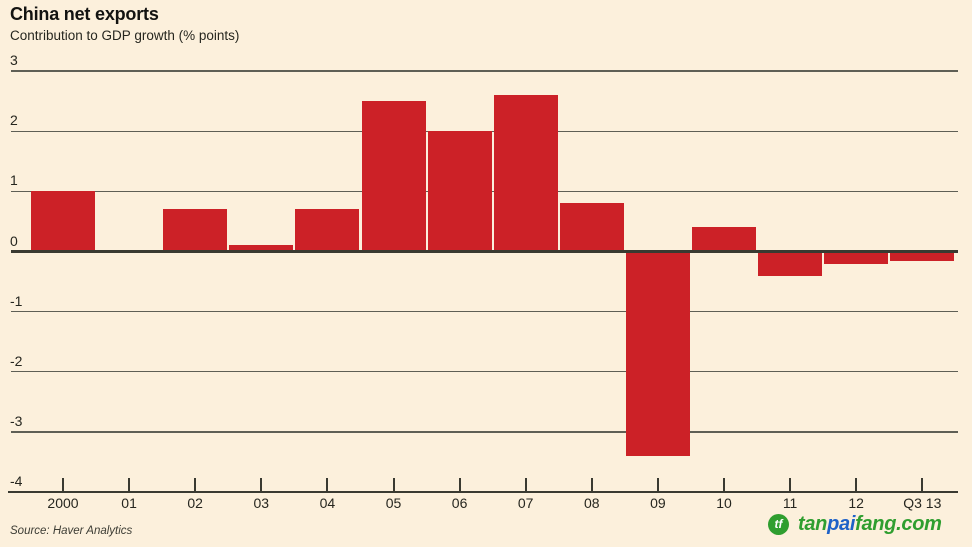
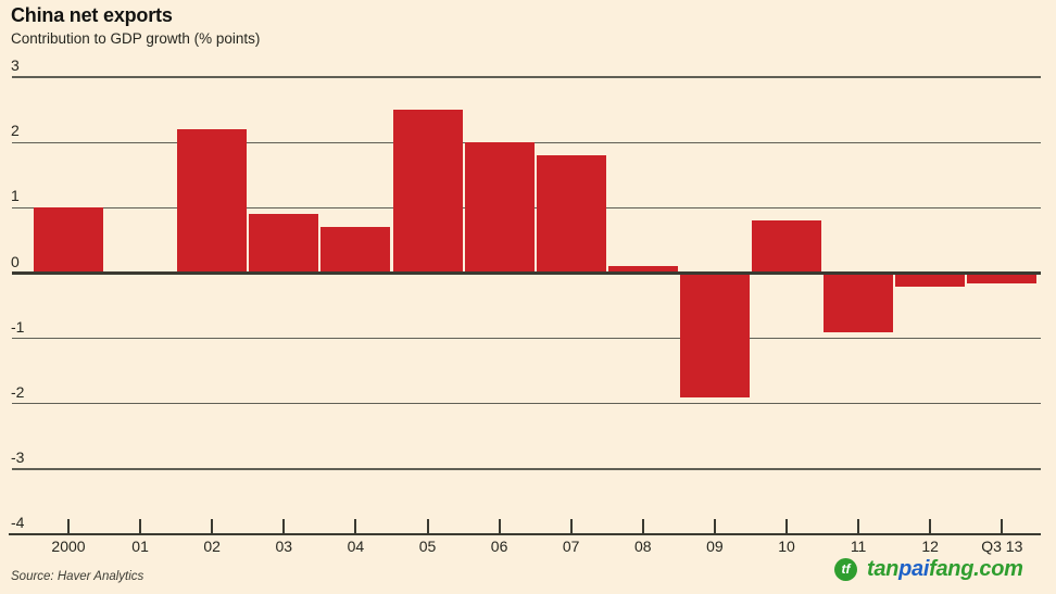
02: 0.7 -> 2.2
03: 0.1 -> 0.9
07: 2.6 -> 1.8
08: 0.8 -> 0.1
09: -3.4 -> -1.9
10: 0.4 -> 0.8
11: -0.4 -> -0.9
